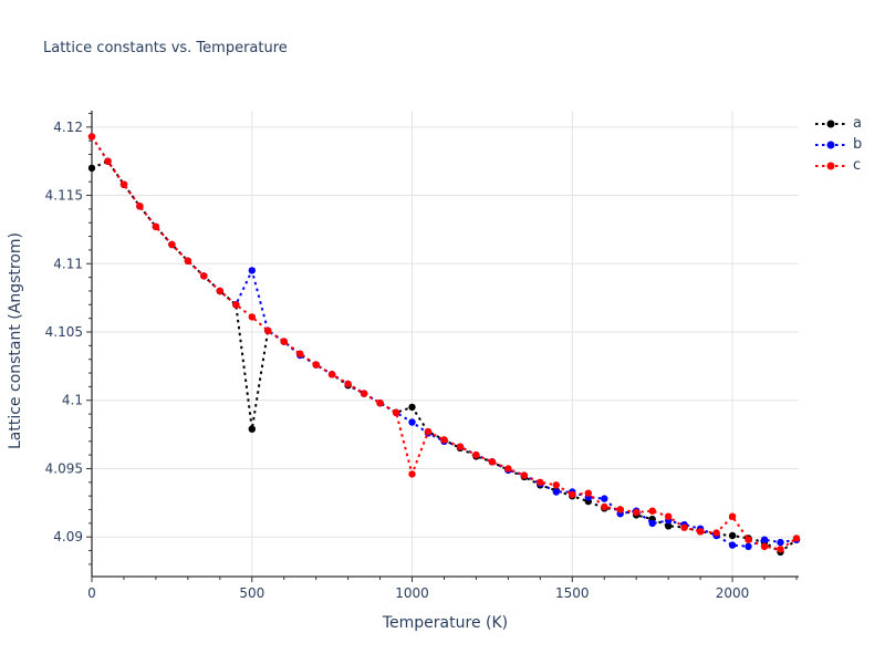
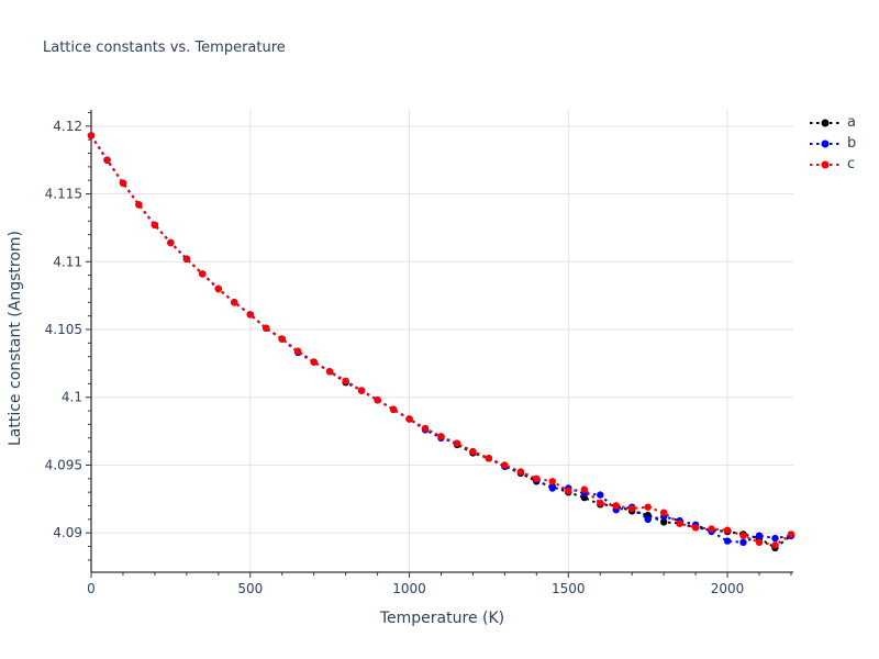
a/0: 4.1170 -> 4.1193
a/500: 4.0979 -> 4.1061
b/500: 4.1095 -> 4.1061
a/1000: 4.0995 -> 4.0984
c/1000: 4.0946 -> 4.0984
c/2000: 4.0915 -> 4.0902
